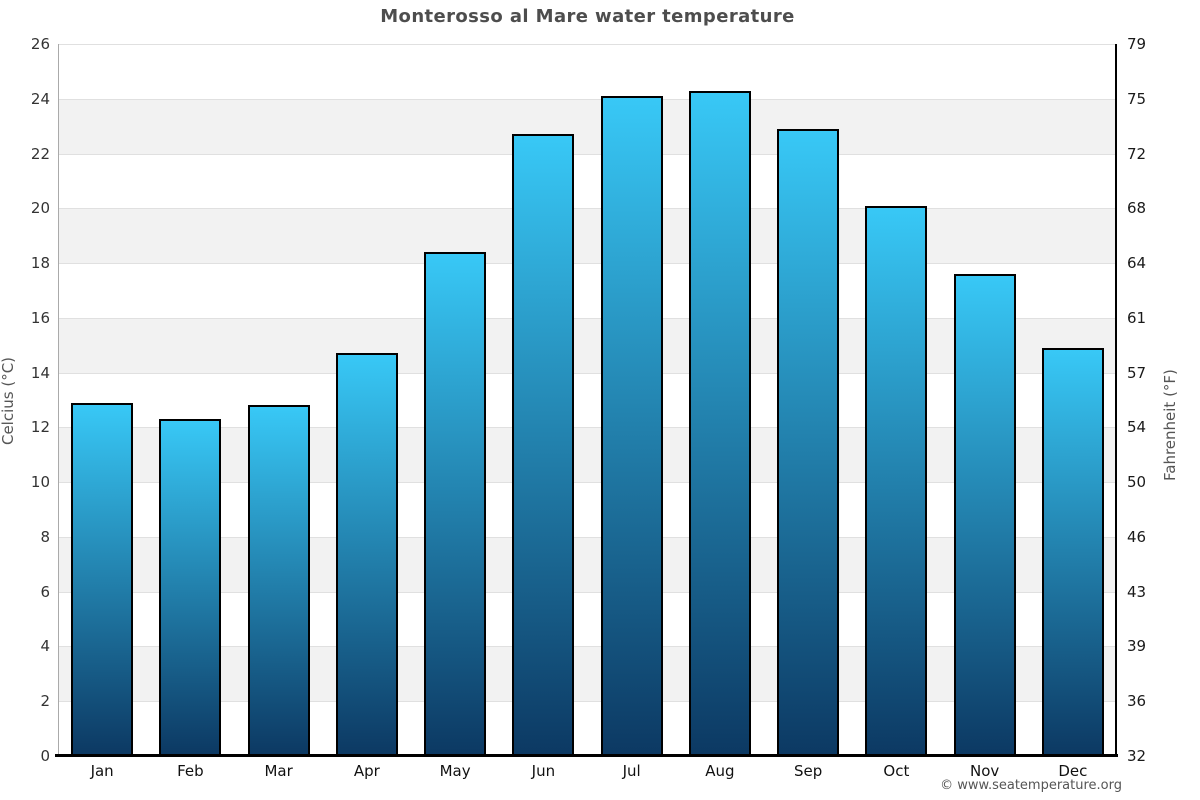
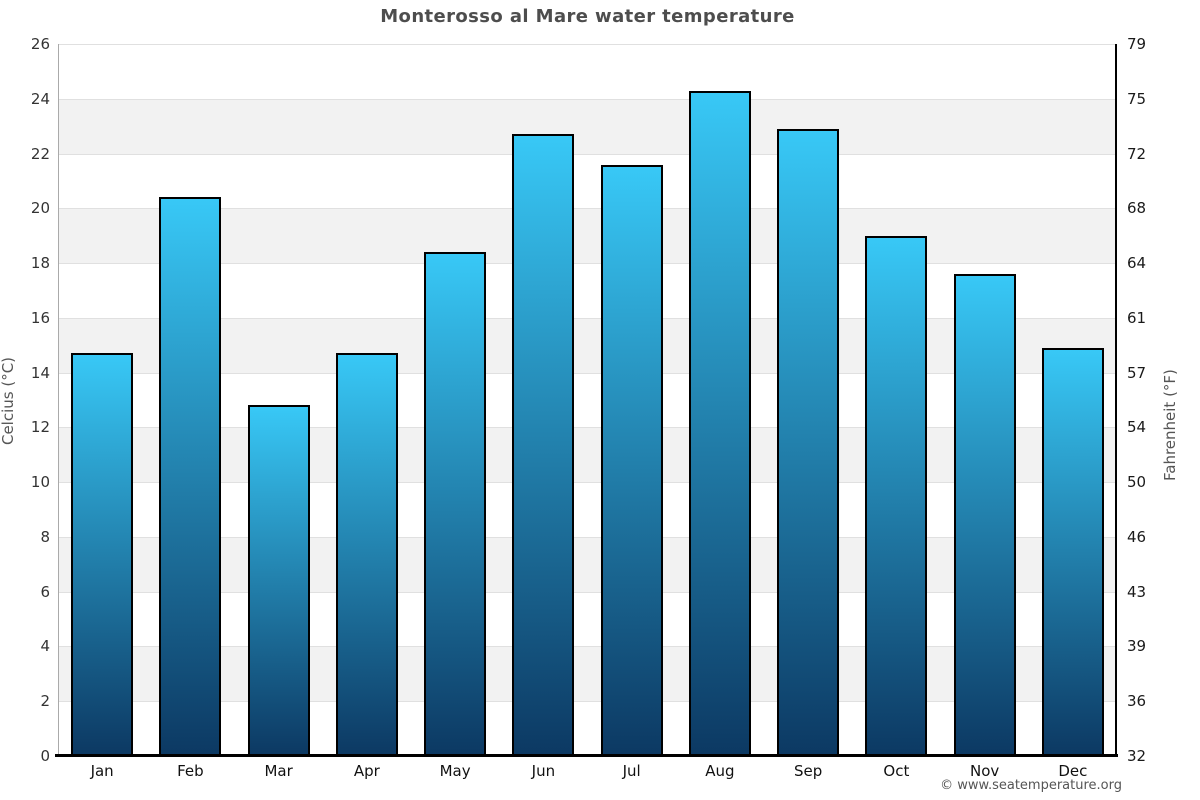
Jan: 12.9 -> 14.7
Feb: 12.3 -> 20.4
Jul: 24.1 -> 21.6
Oct: 20.1 -> 19.0
